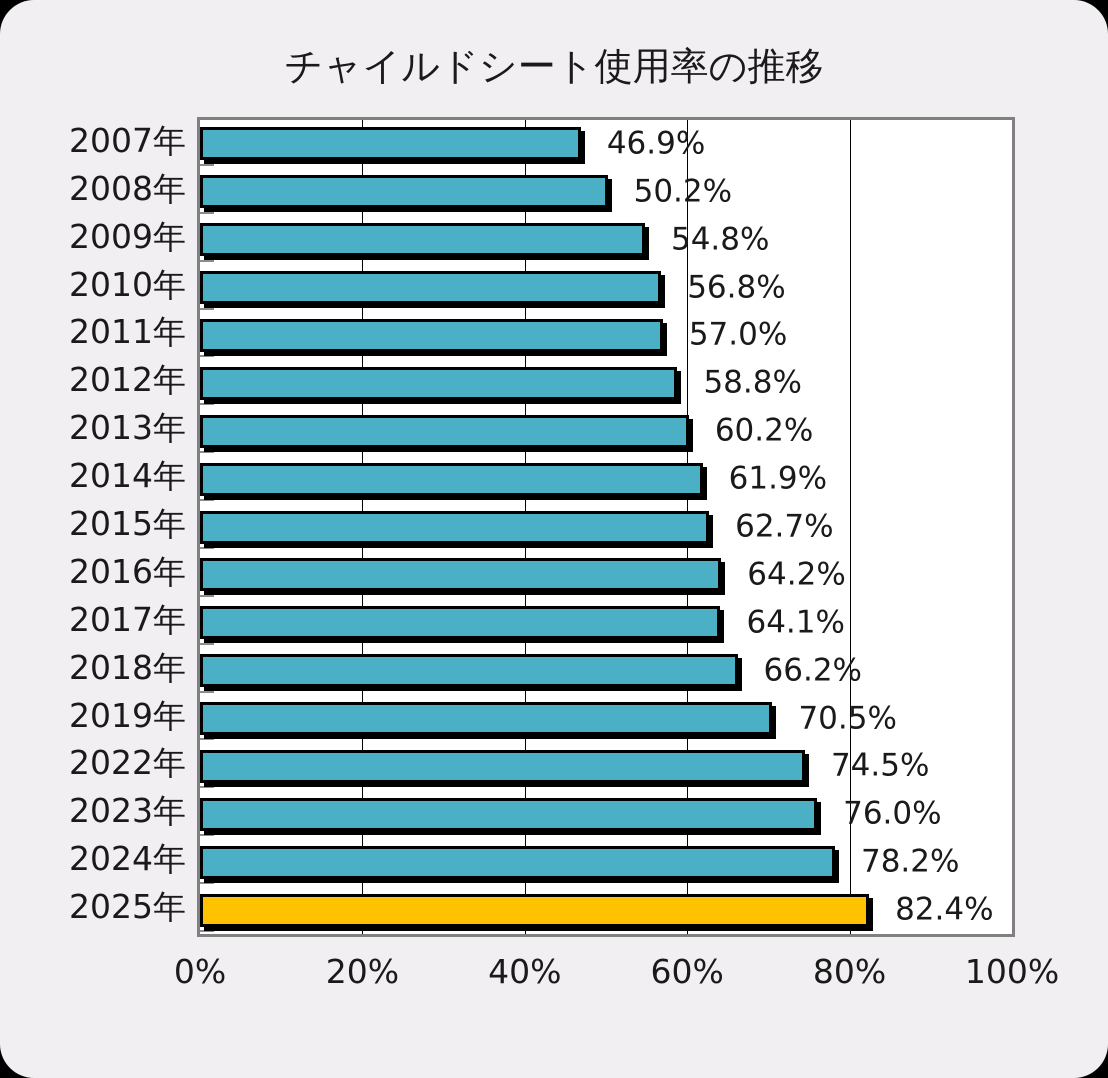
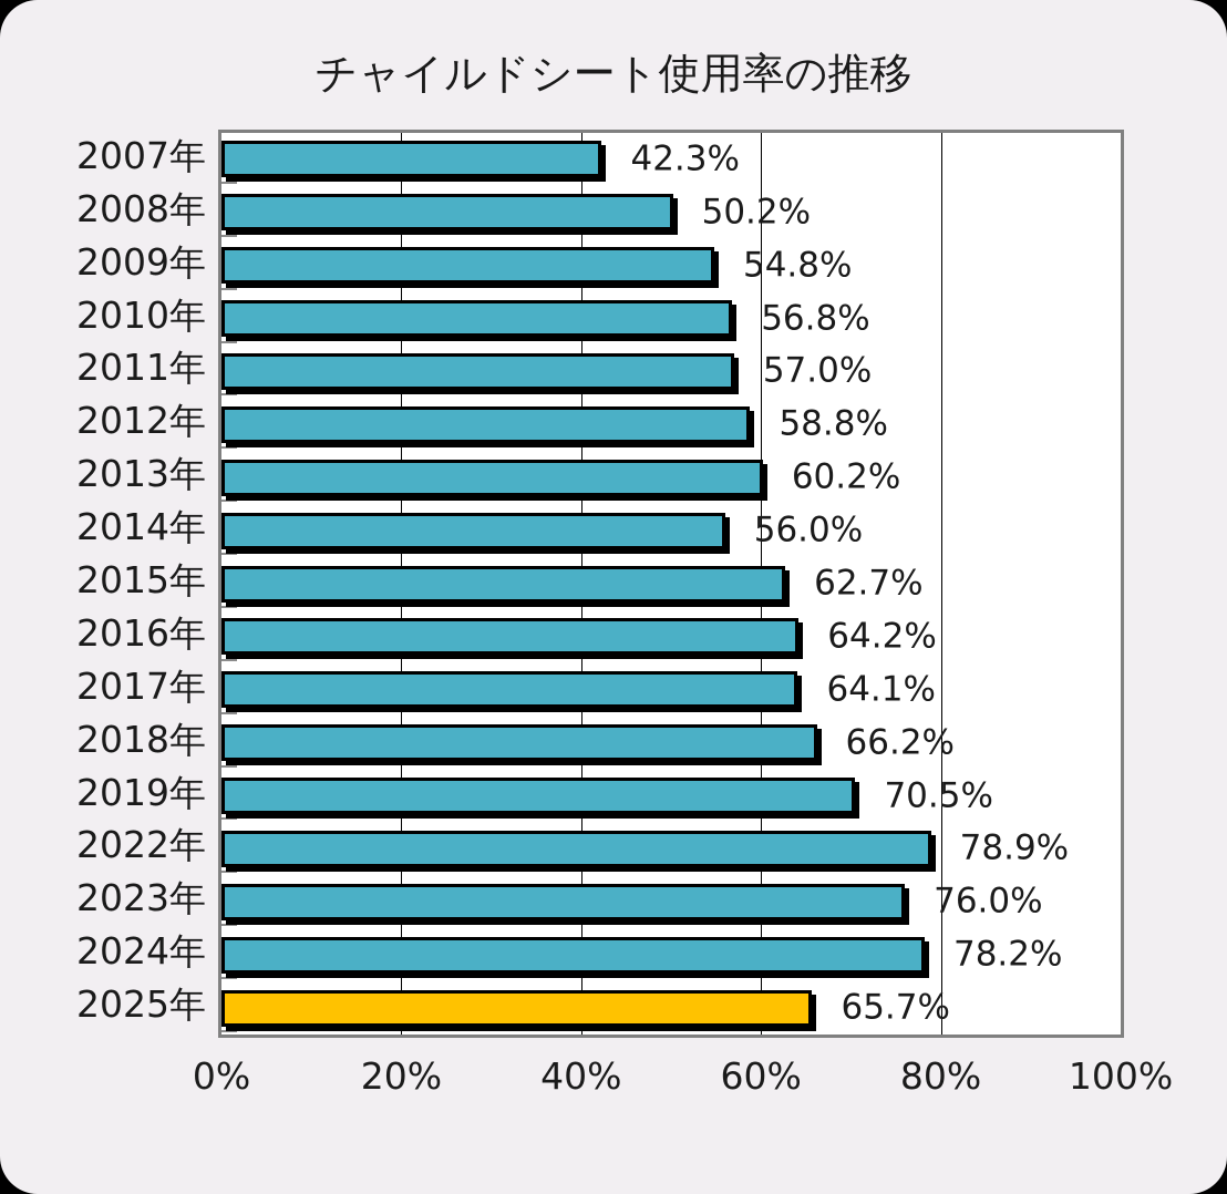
2007年: 46.9% -> 42.3%
2014年: 61.9% -> 56.0%
2022年: 74.5% -> 78.9%
2025年: 82.4% -> 65.7%
